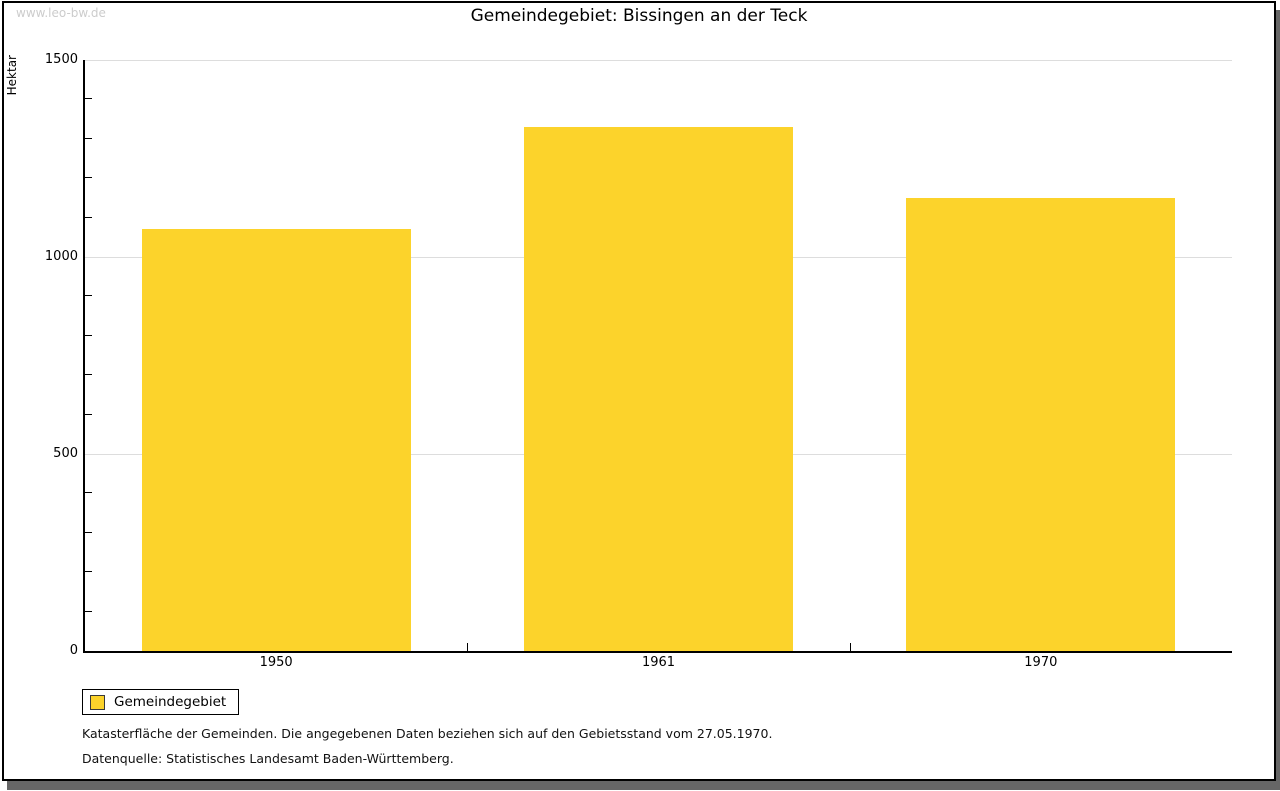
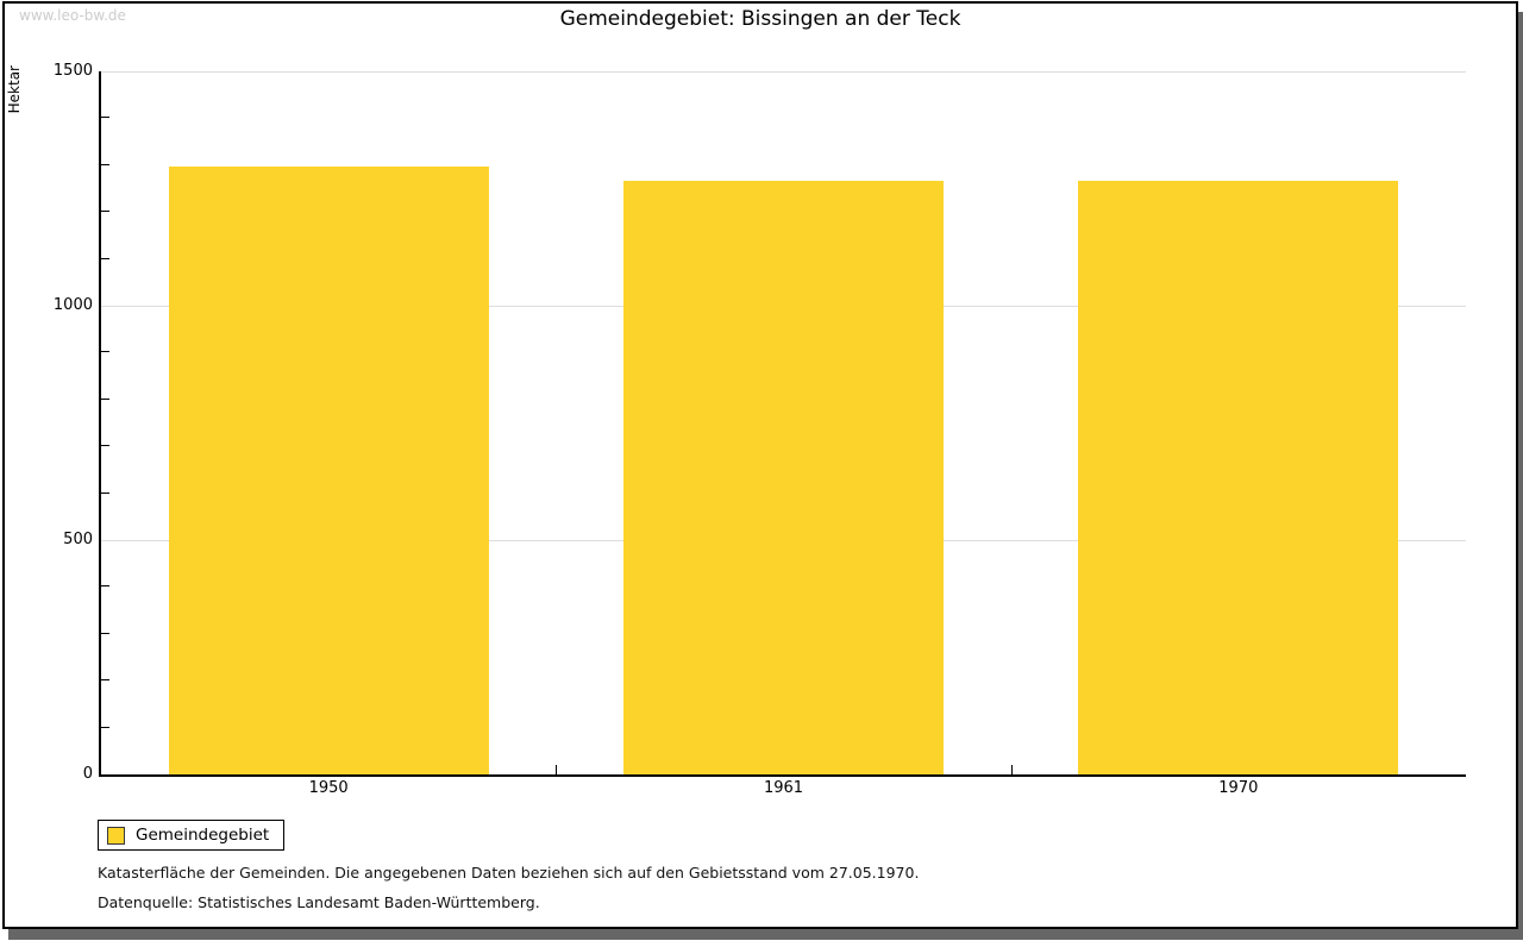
1950: 1070 -> 1300
1961: 1330 -> 1270
1970: 1150 -> 1270
